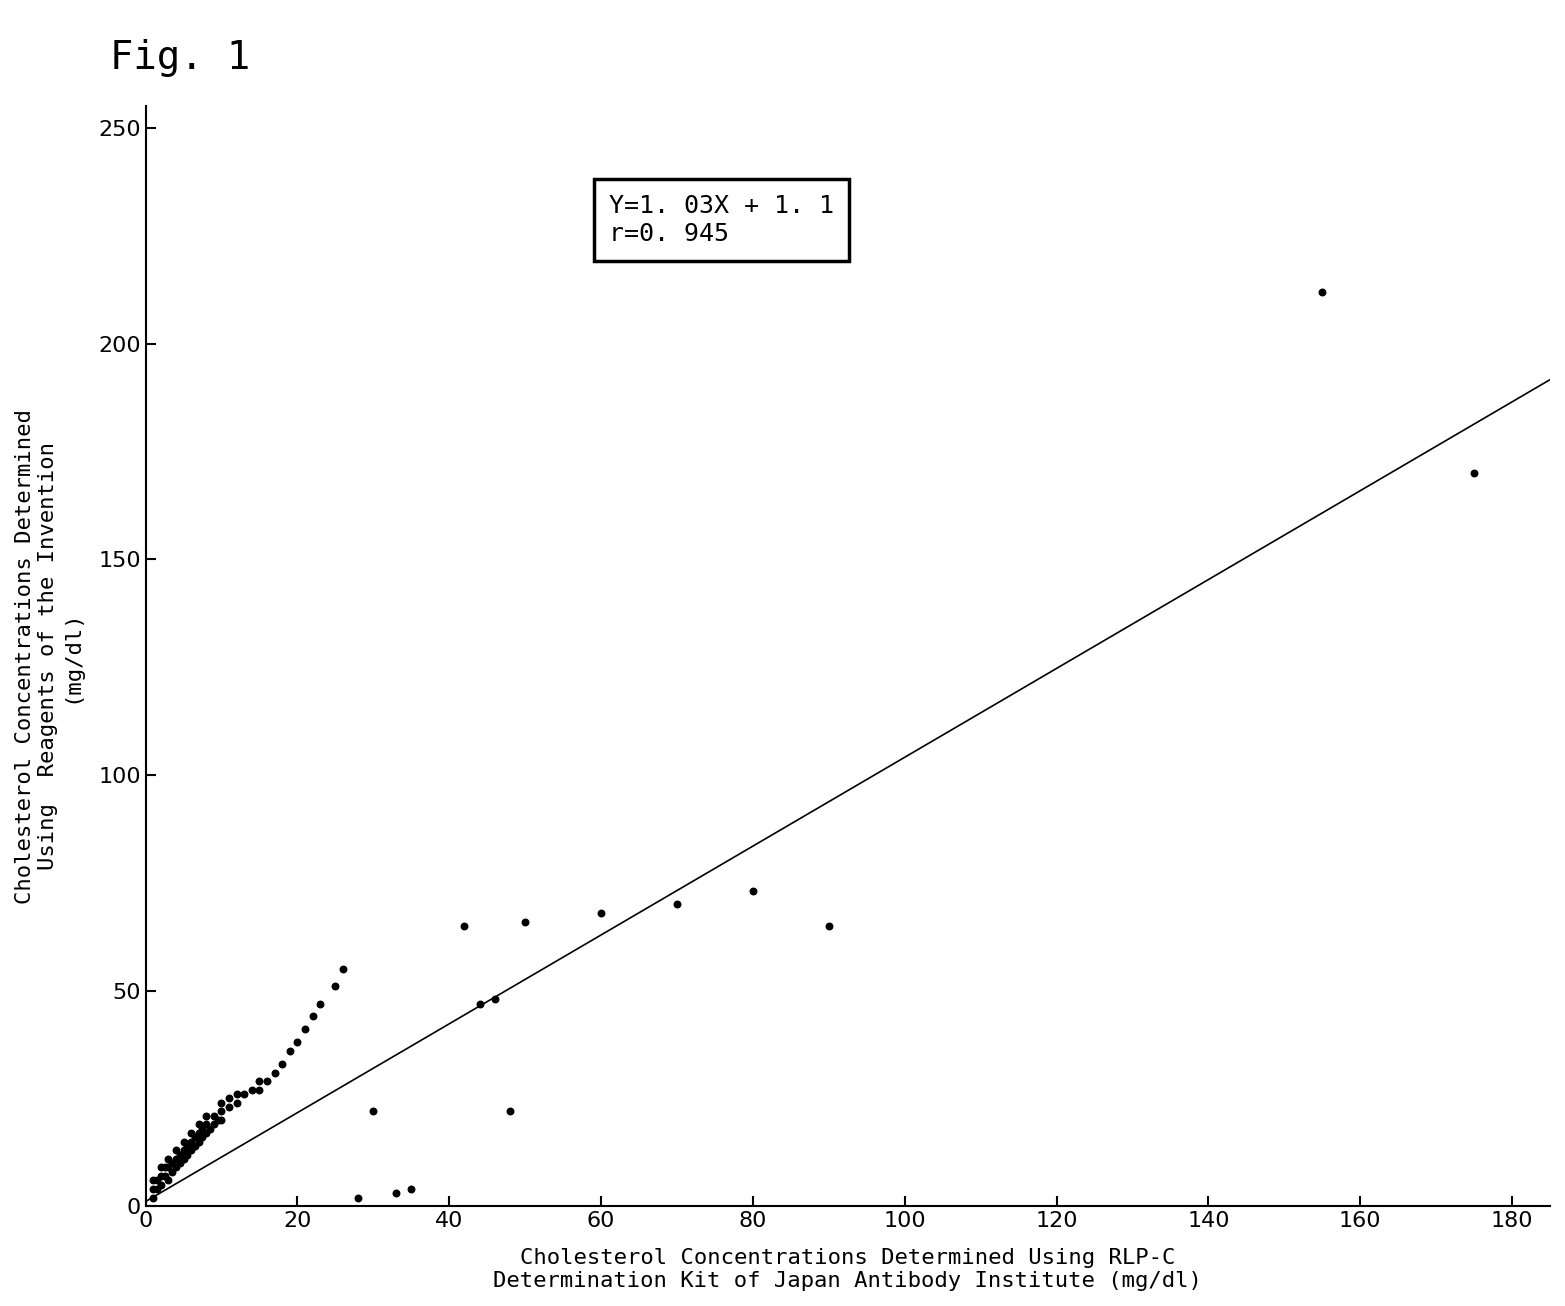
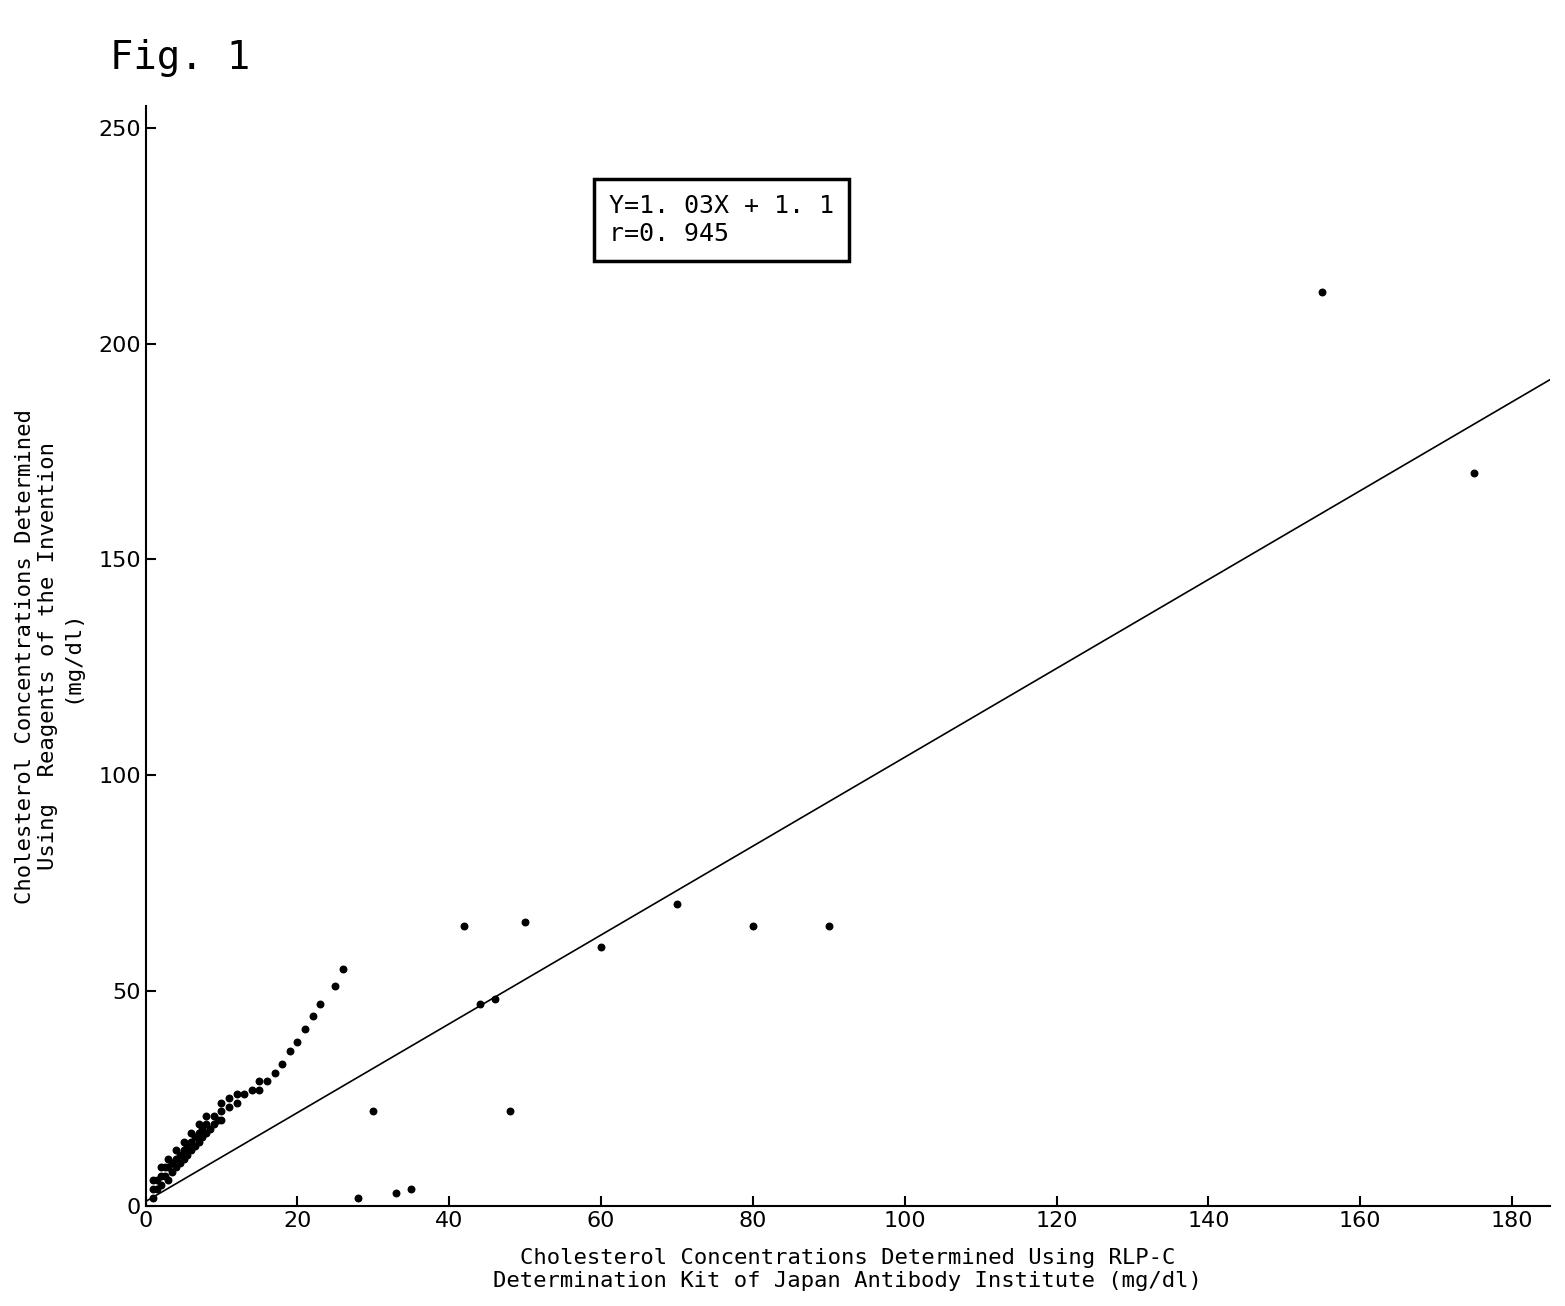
60: 68 -> 60
80: 73 -> 65
